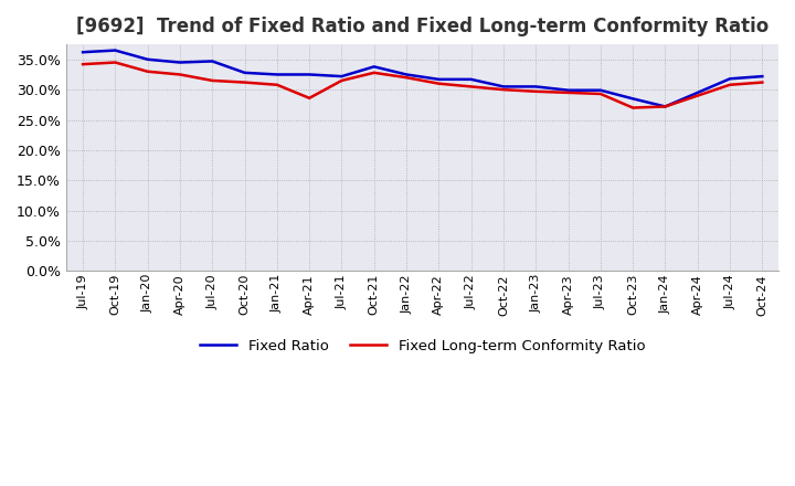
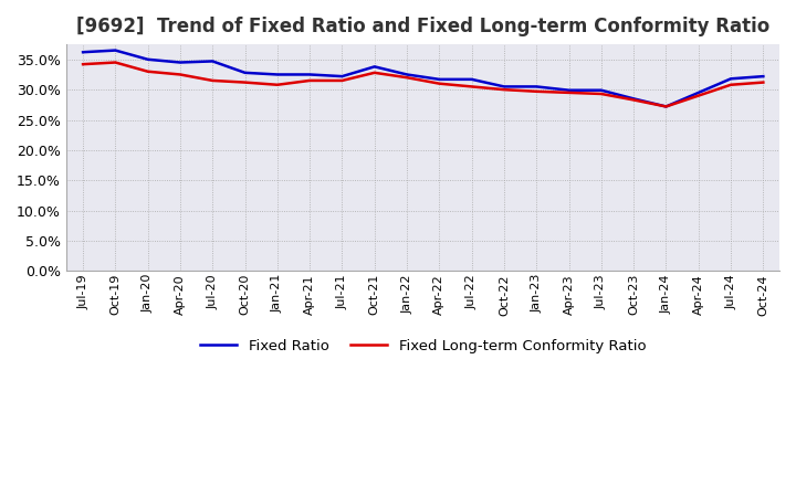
Fixed Long-term Conformity Ratio/Apr-21: 28.6% -> 31.5%
Fixed Long-term Conformity Ratio/Oct-23: 27.0% -> 28.3%
